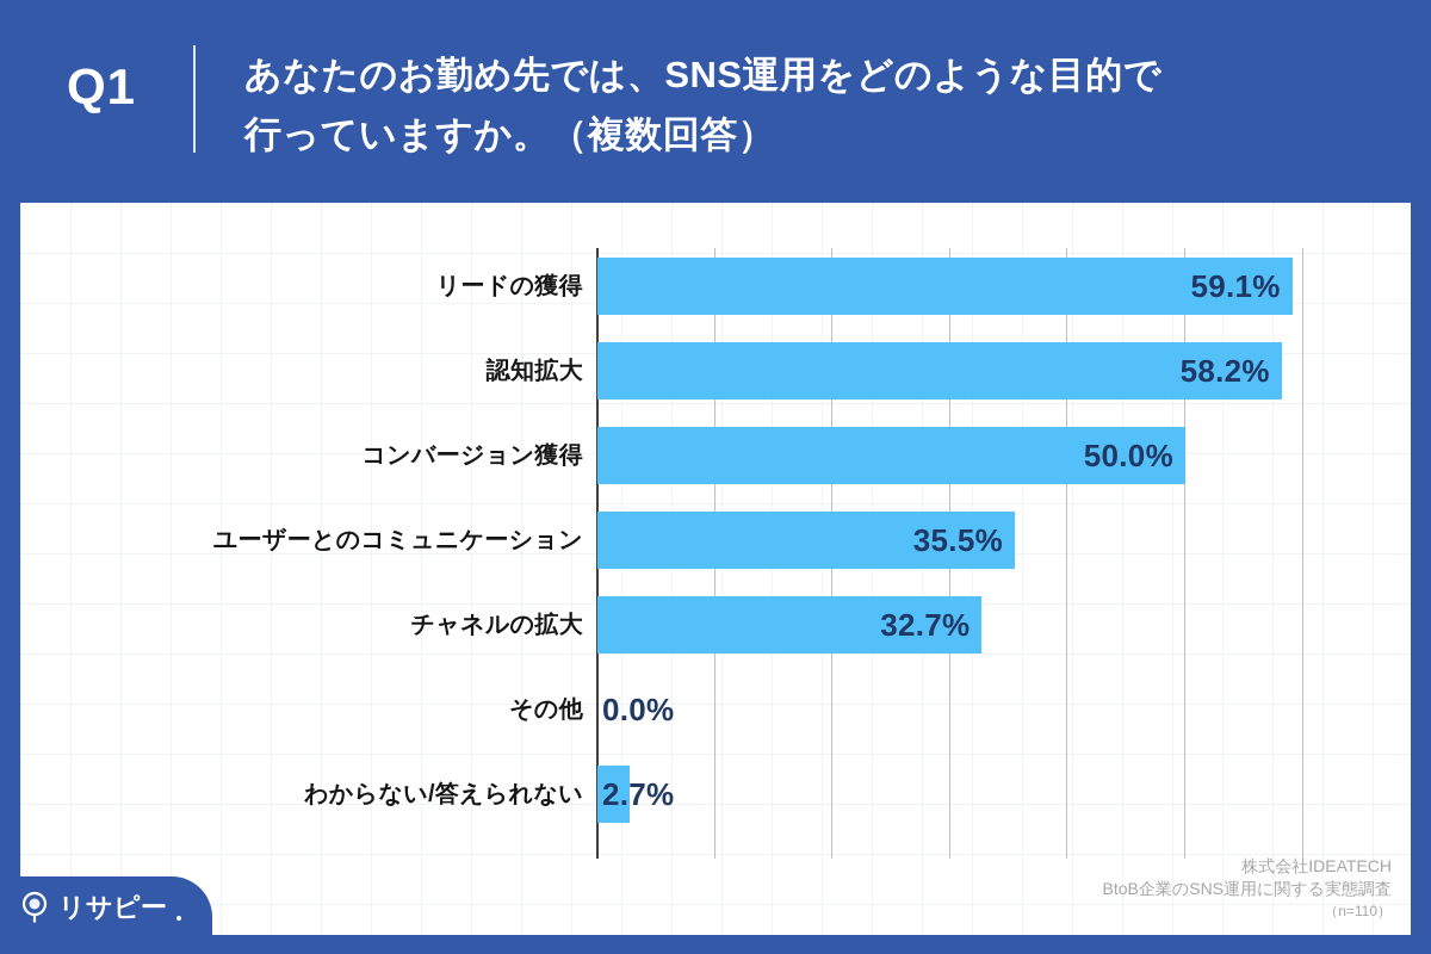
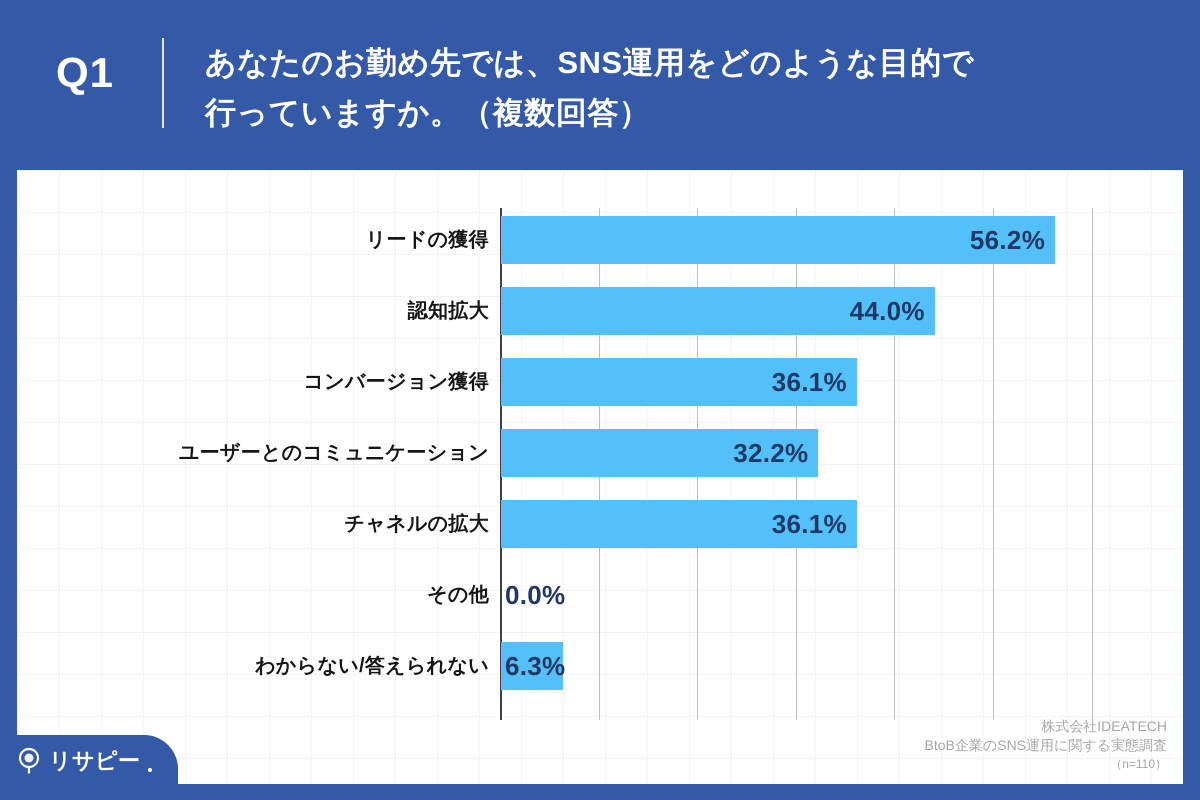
リードの獲得: 59.1% -> 56.2%
認知拡大: 58.2% -> 44.0%
コンバージョン獲得: 50.0% -> 36.1%
ユーザーとのコミュニケーション: 35.5% -> 32.2%
チャネルの拡大: 32.7% -> 36.1%
わからない/答えられない: 2.7% -> 6.3%
